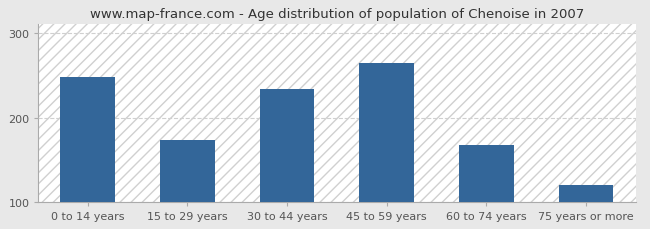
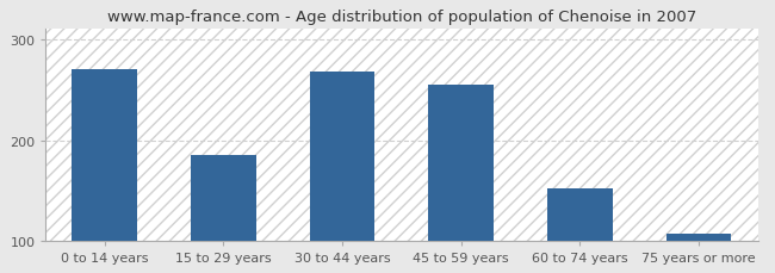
0 to 14 years: 248 -> 270
15 to 29 years: 174 -> 185
30 to 44 years: 234 -> 268
45 to 59 years: 264 -> 255
60 to 74 years: 168 -> 152
75 years or more: 120 -> 108
